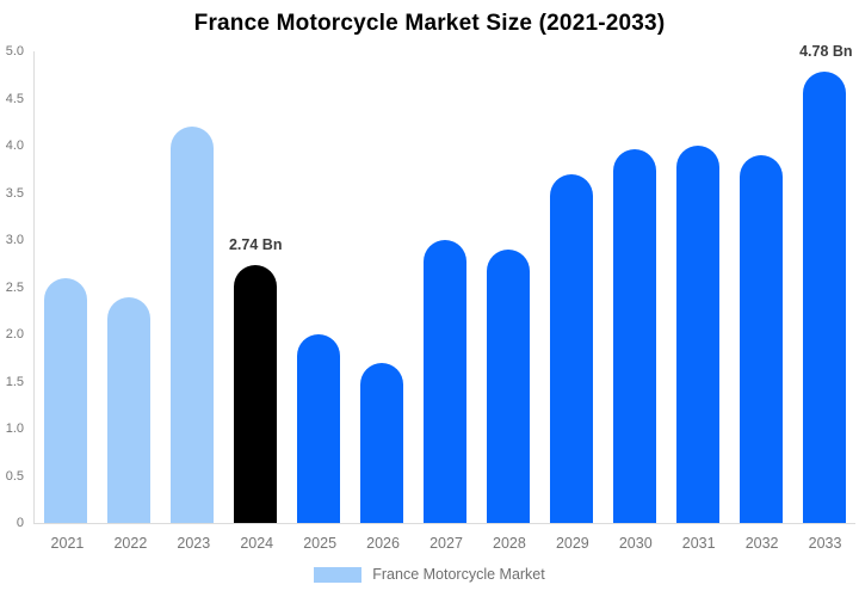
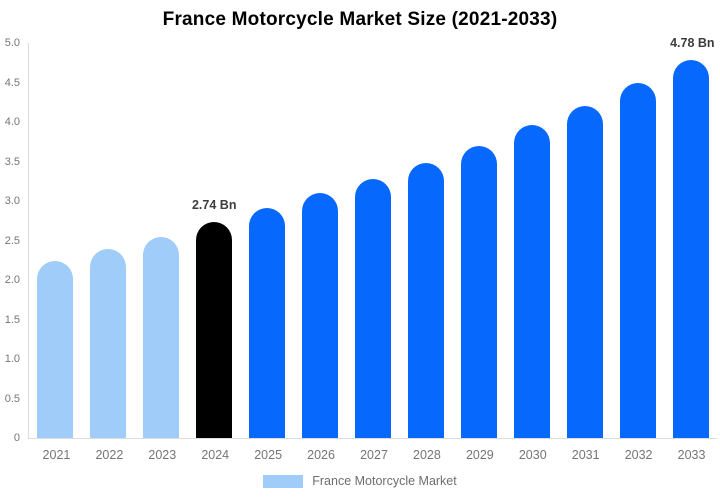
2021: 2.6 -> 2.2
2023: 4.2 -> 2.5
2025: 2.0 -> 2.9
2026: 1.7 -> 3.1
2027: 3.0 -> 3.3
2028: 2.9 -> 3.5
2031: 4.0 -> 4.2
2032: 3.9 -> 4.5
